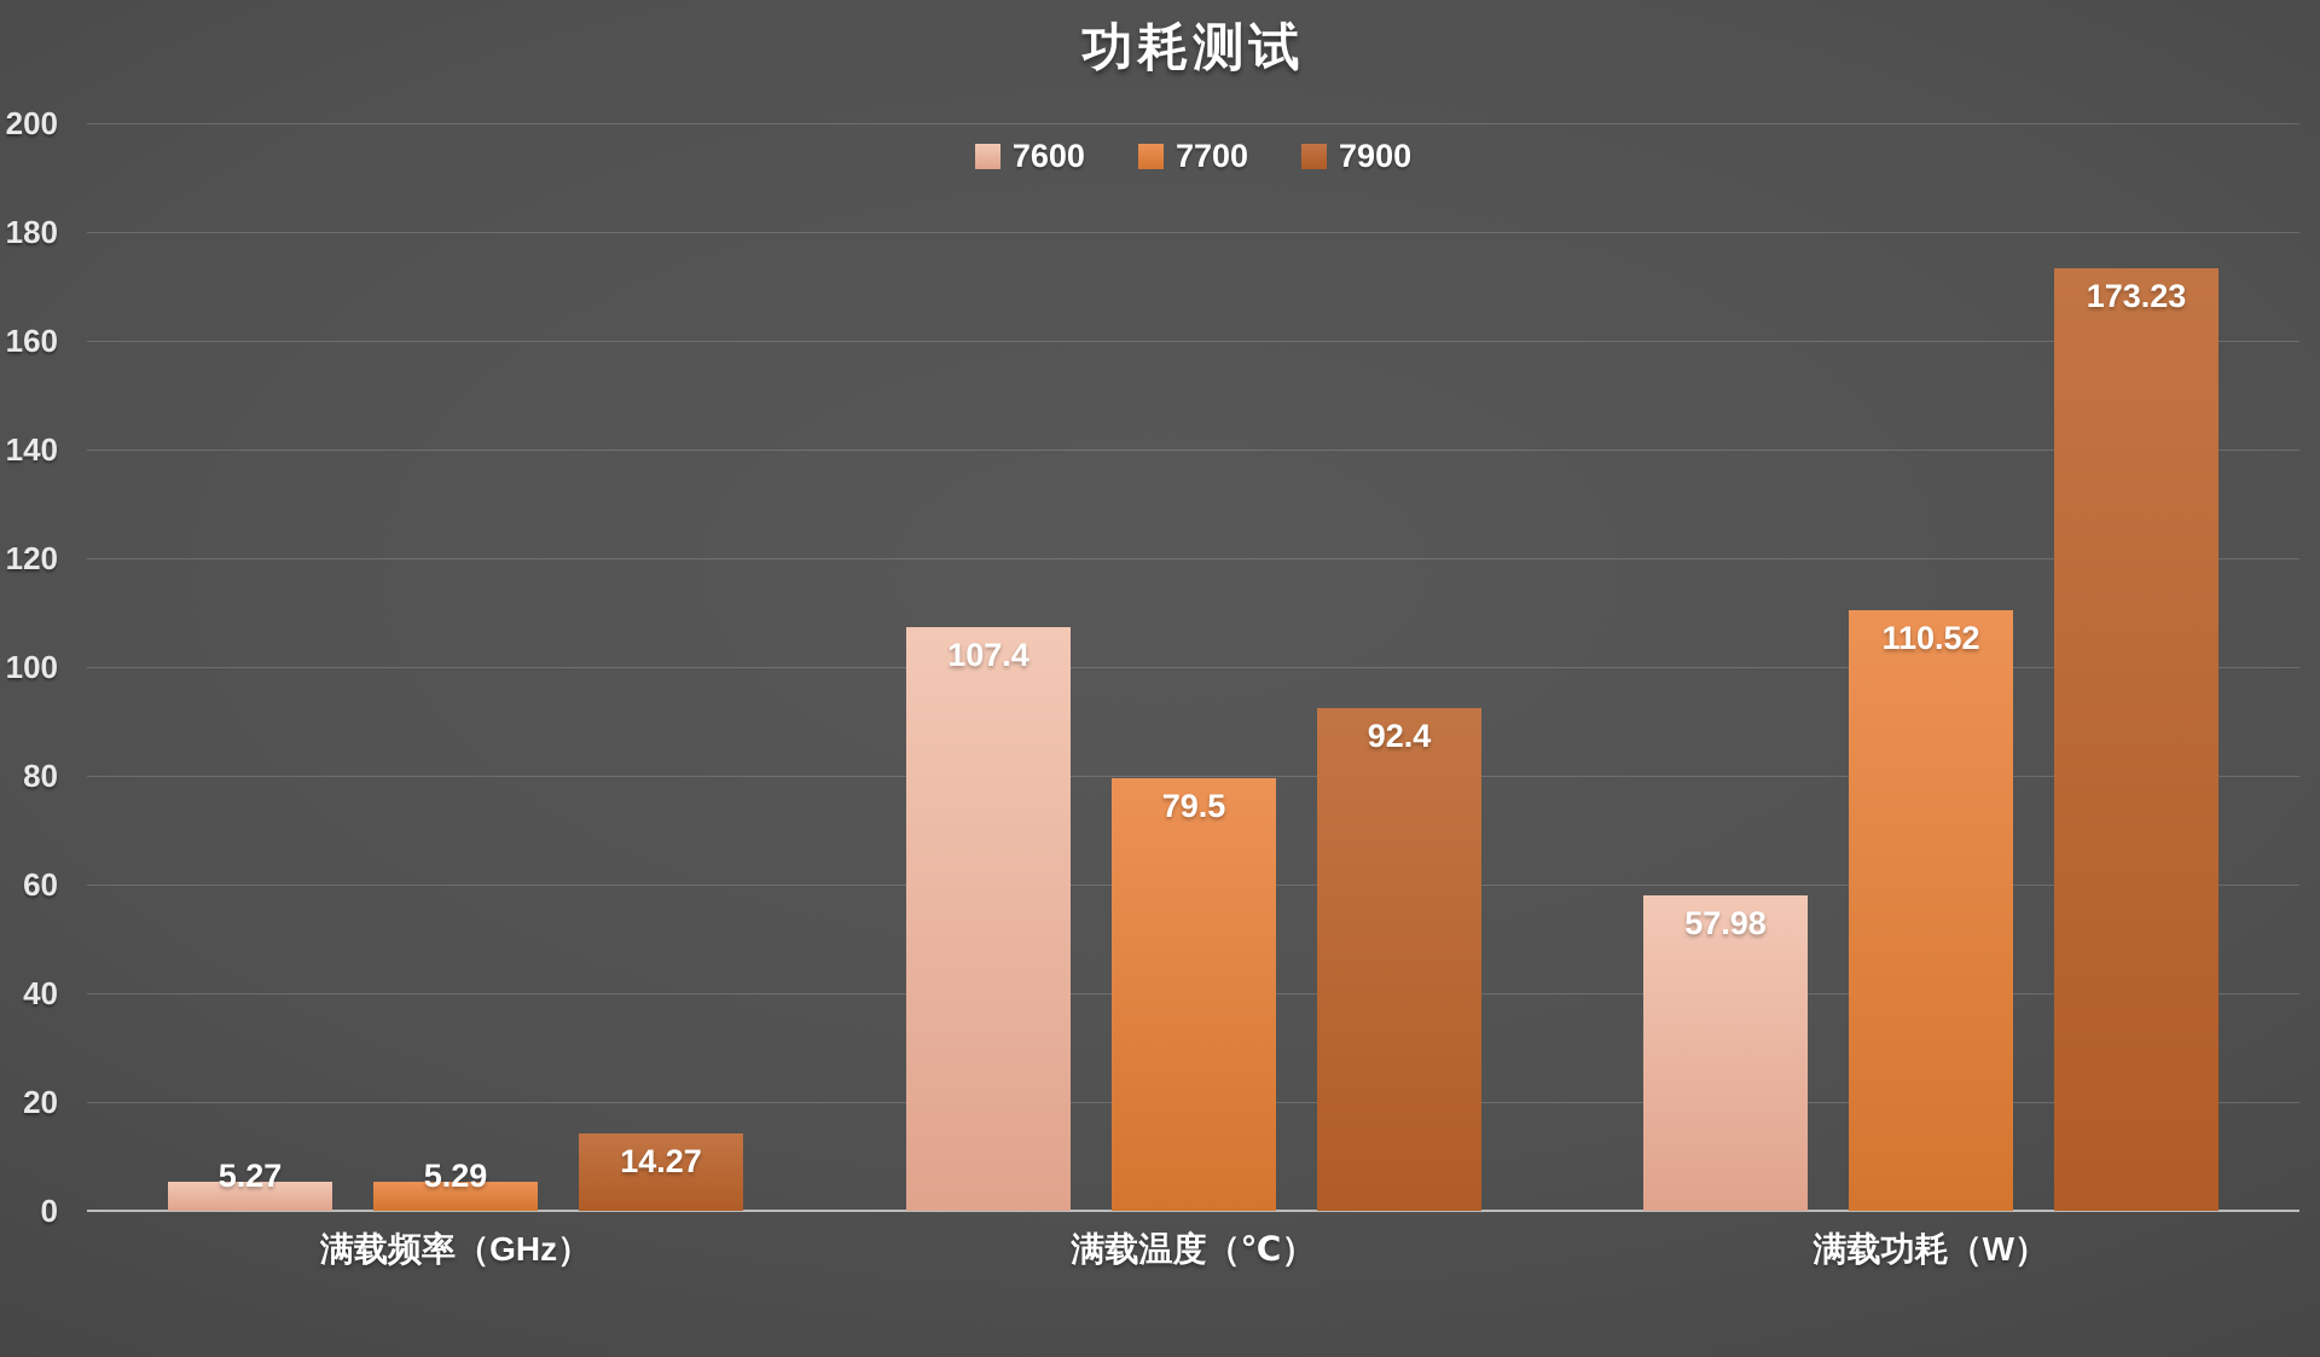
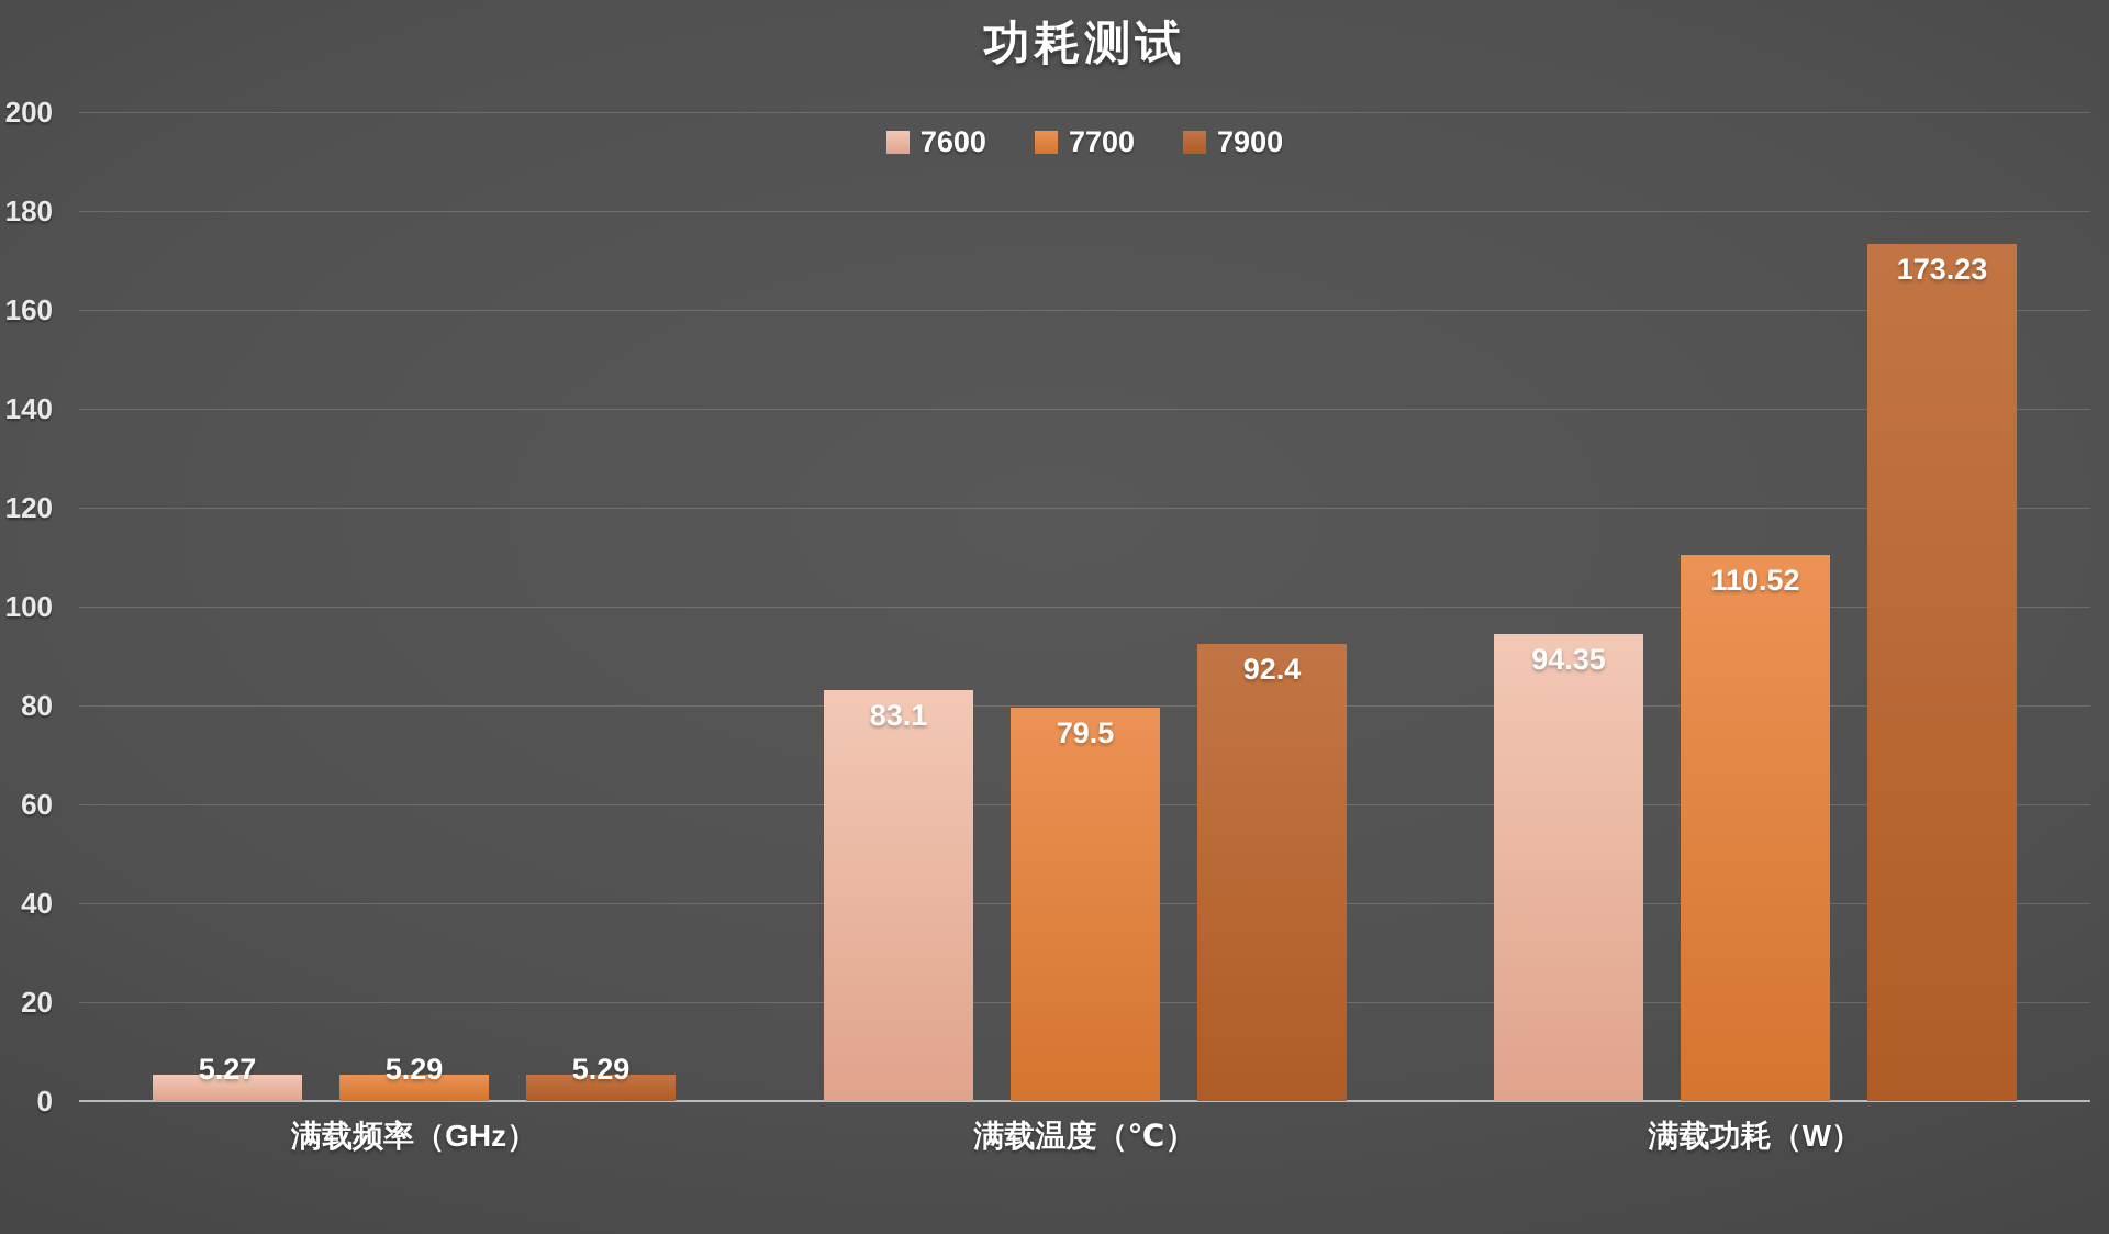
7900/满载频率（GHz）: 14.27 -> 5.29
7600/满载温度（℃）: 107.4 -> 83.1
7600/满载功耗（W）: 57.98 -> 94.35
